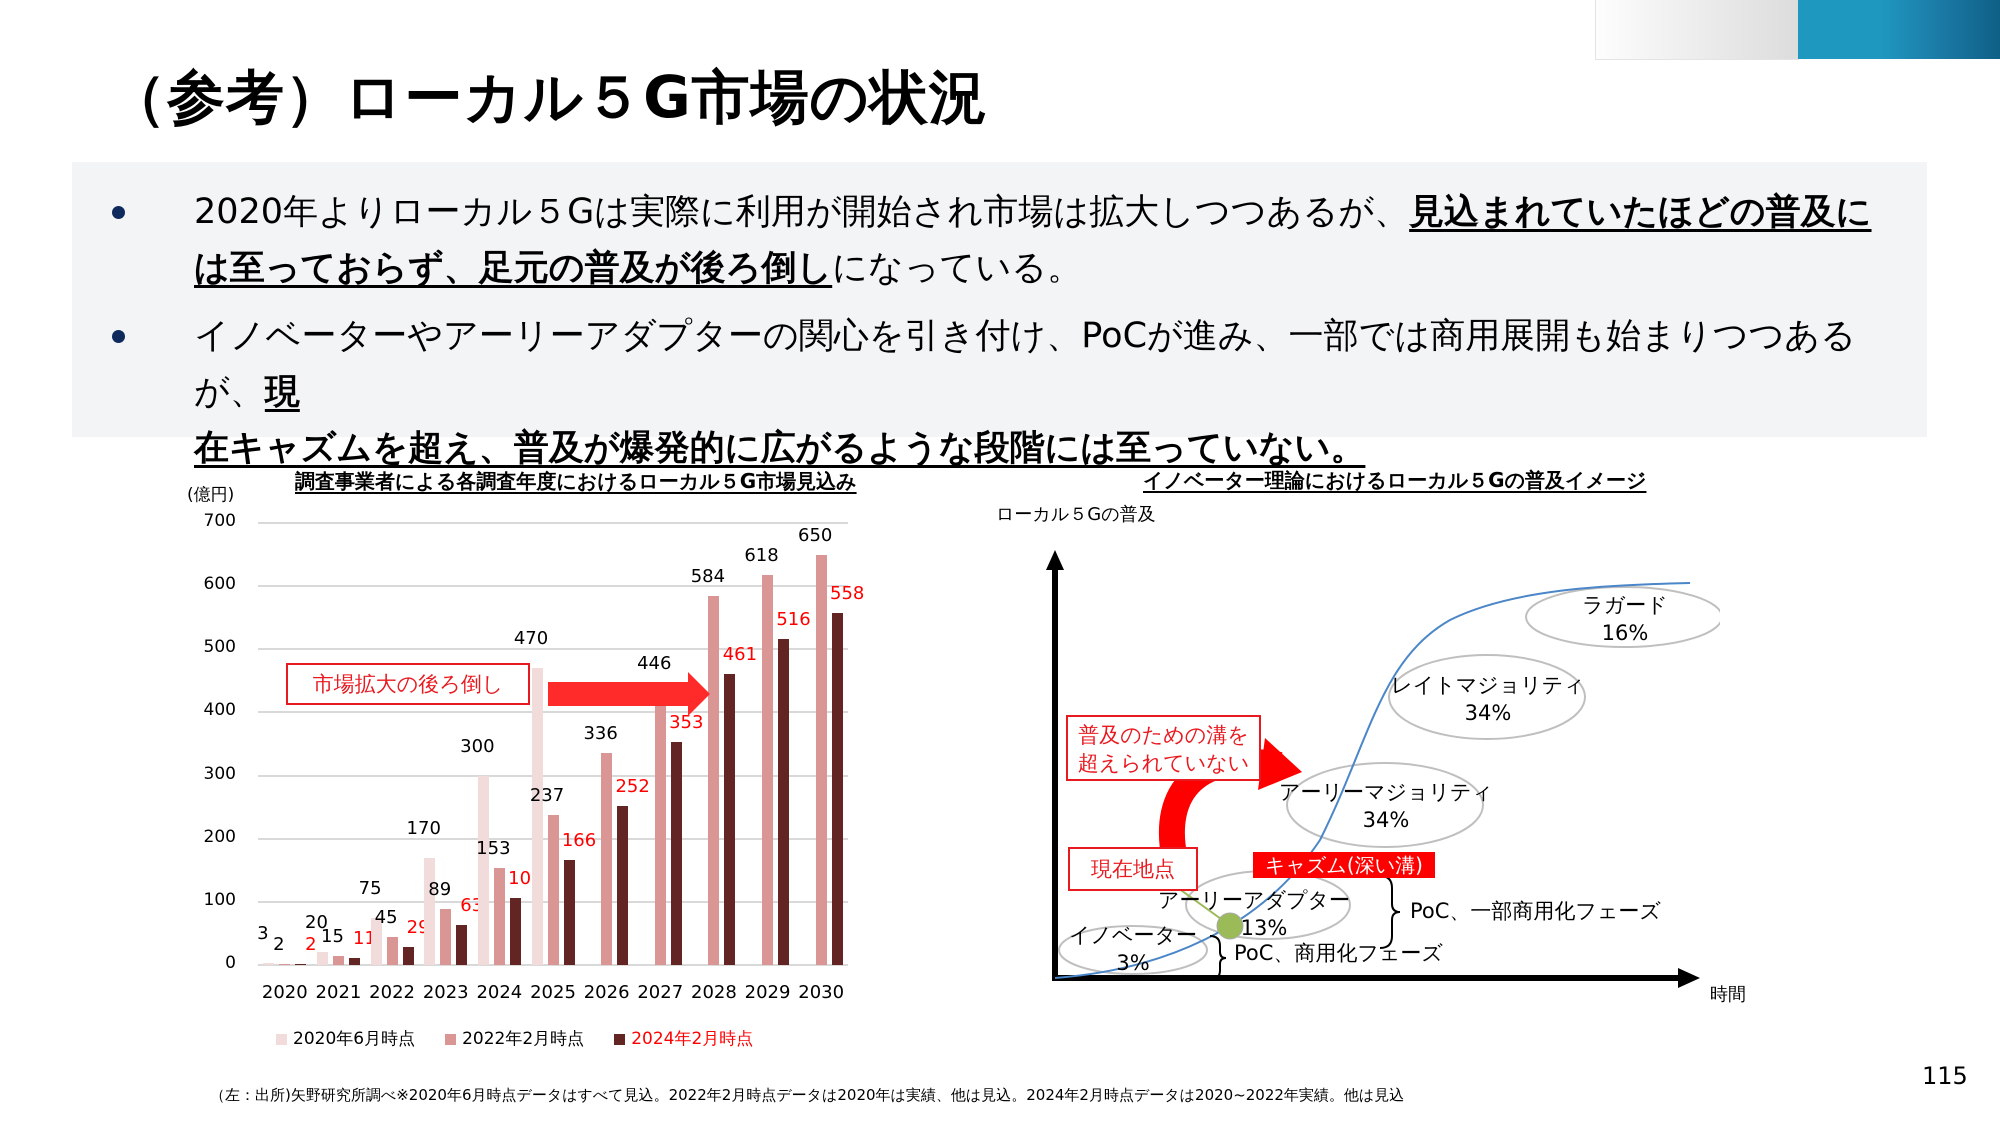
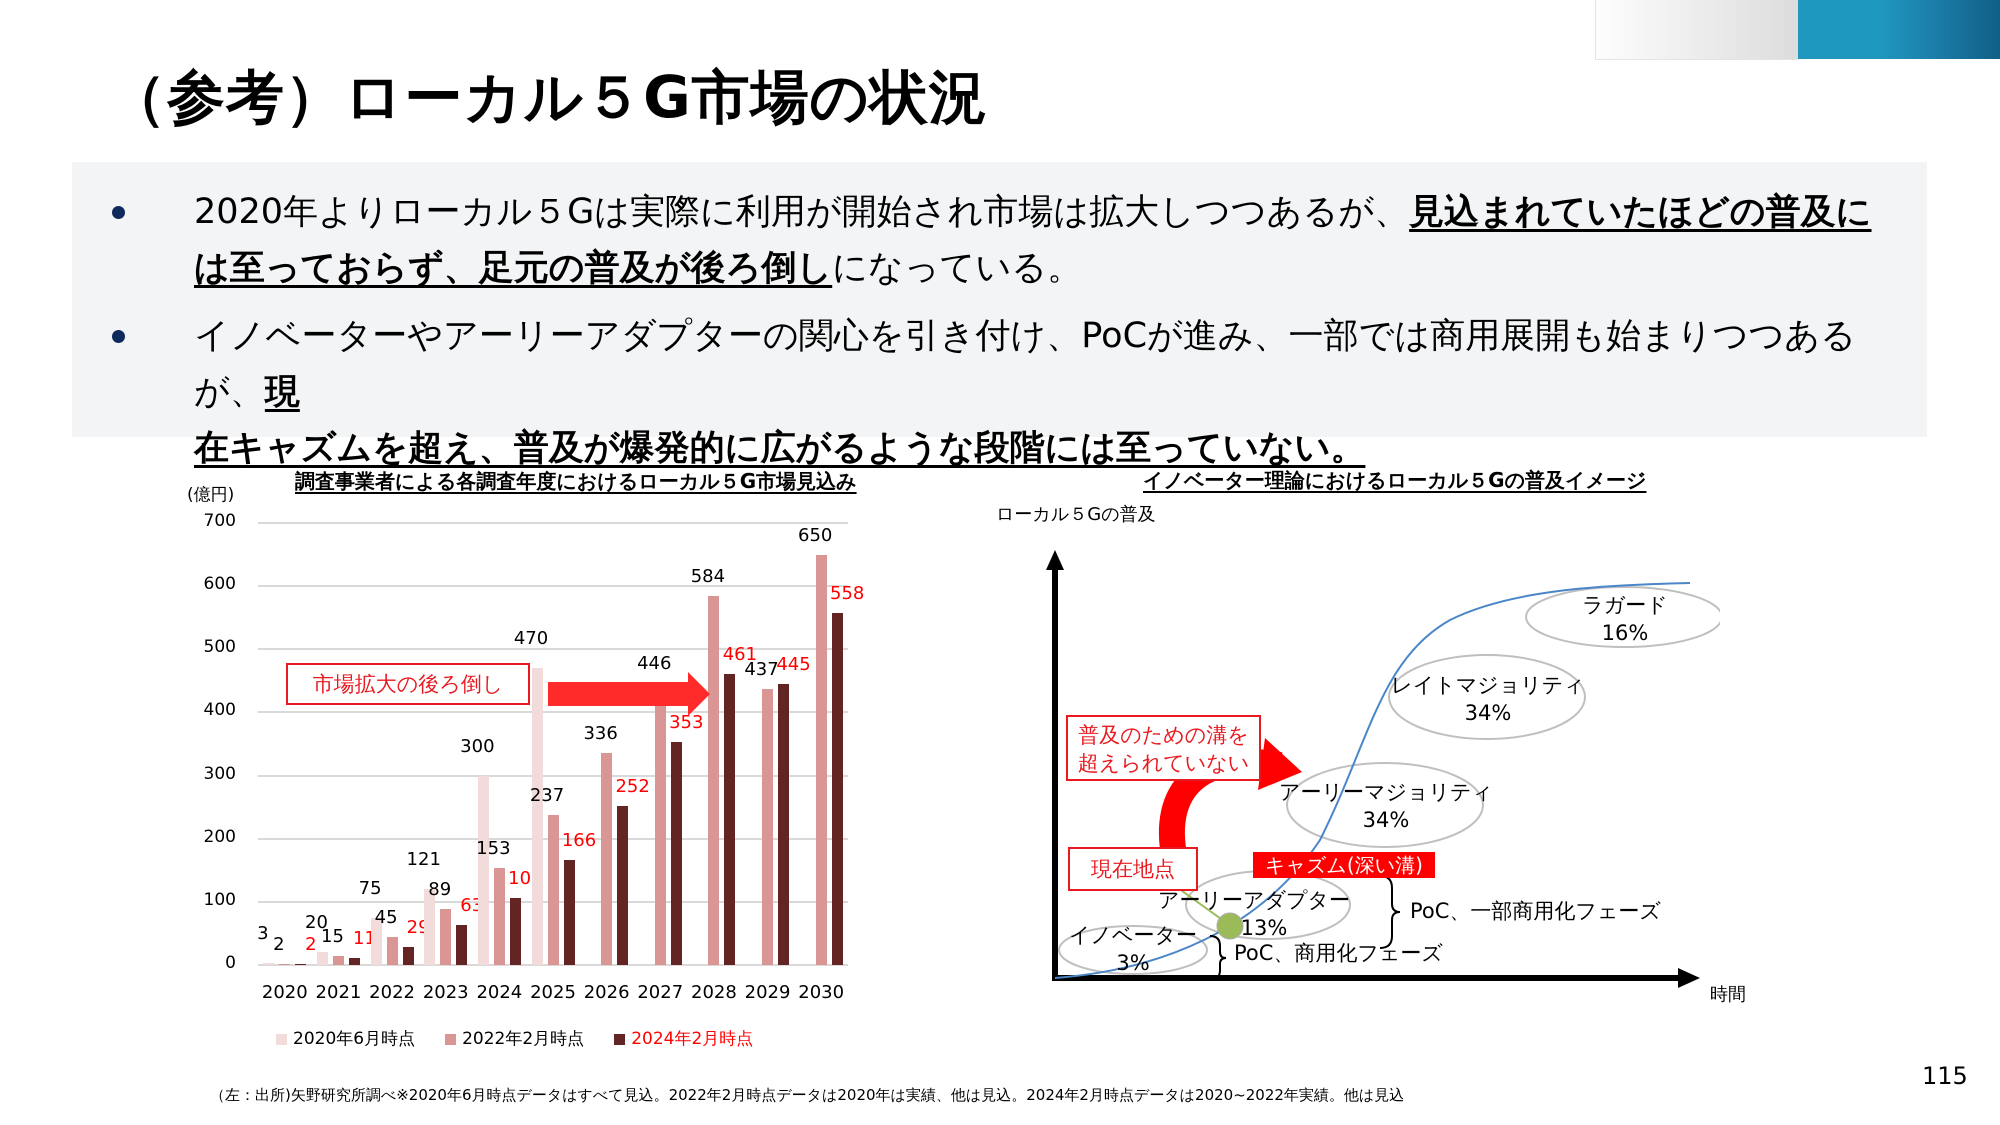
2020年6月時点/2023: 170 -> 121
2022年2月時点/2029: 618 -> 437
2024年2月時点/2029: 516 -> 445
